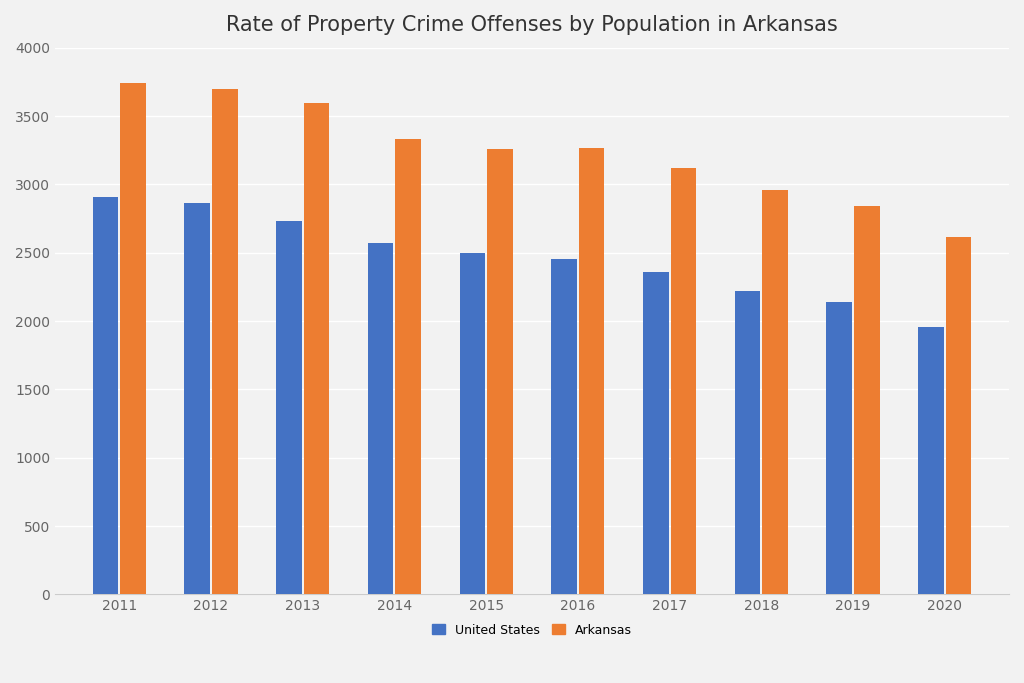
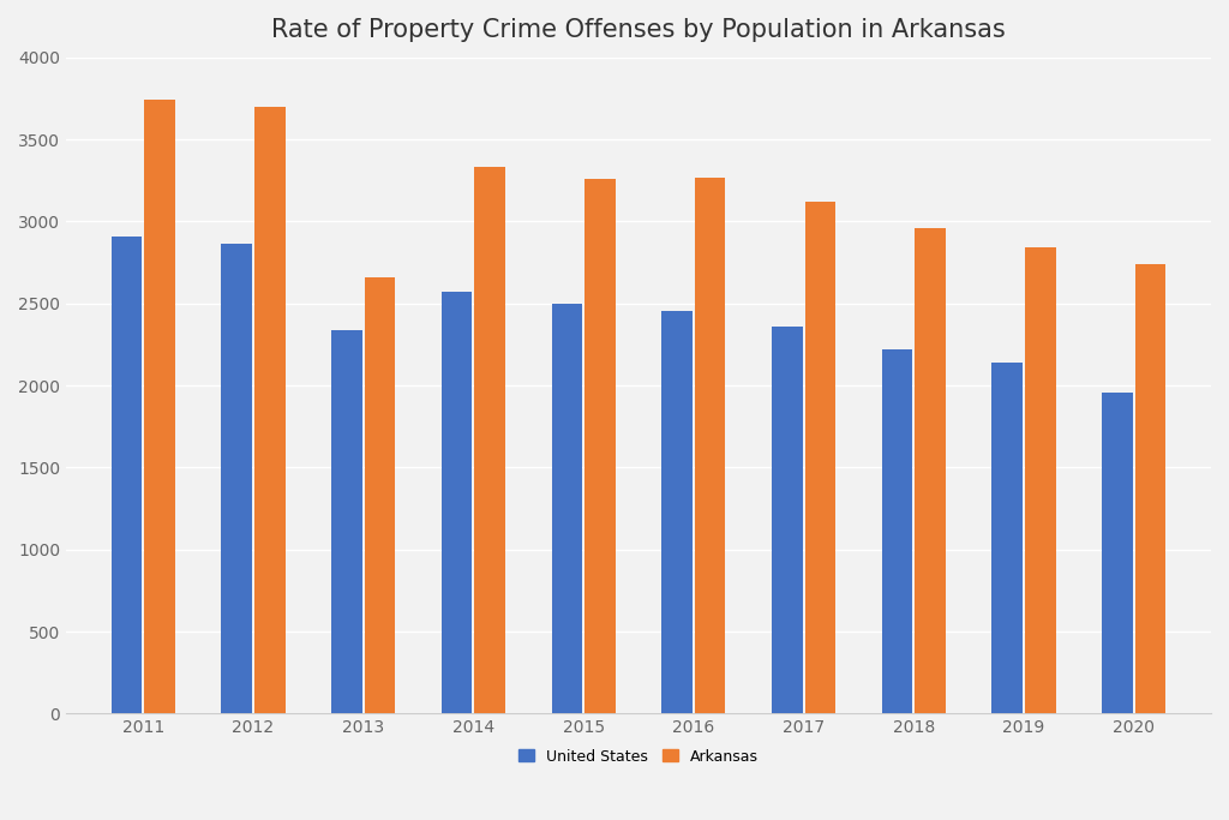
United States/2013: 2740 -> 2340
Arkansas/2013: 3600 -> 2660
Arkansas/2020: 2620 -> 2740
